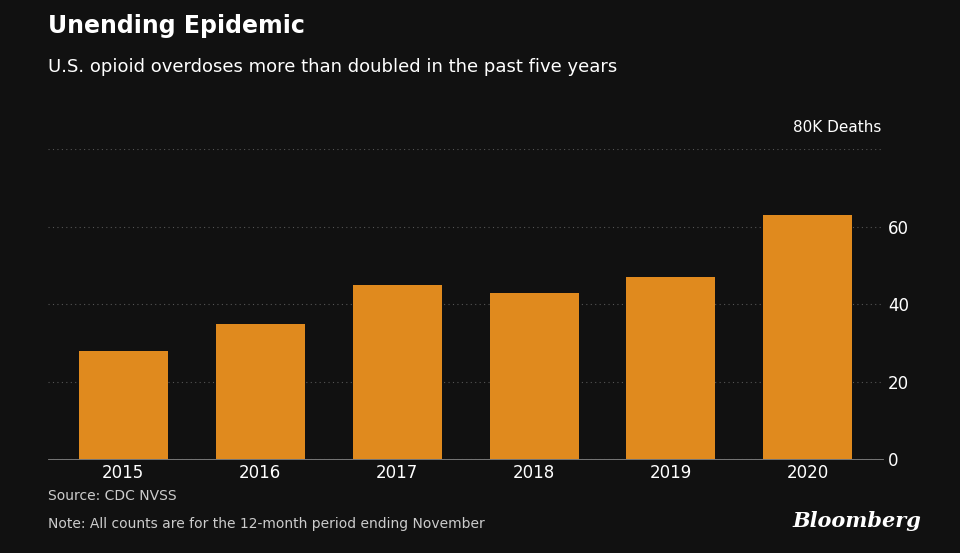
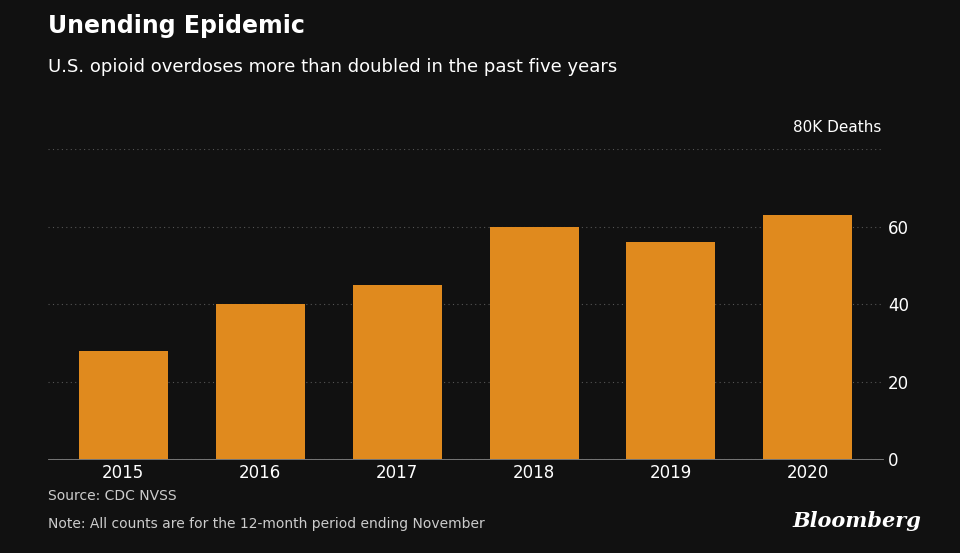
2016: 35 -> 40
2018: 43 -> 60
2019: 47 -> 56
